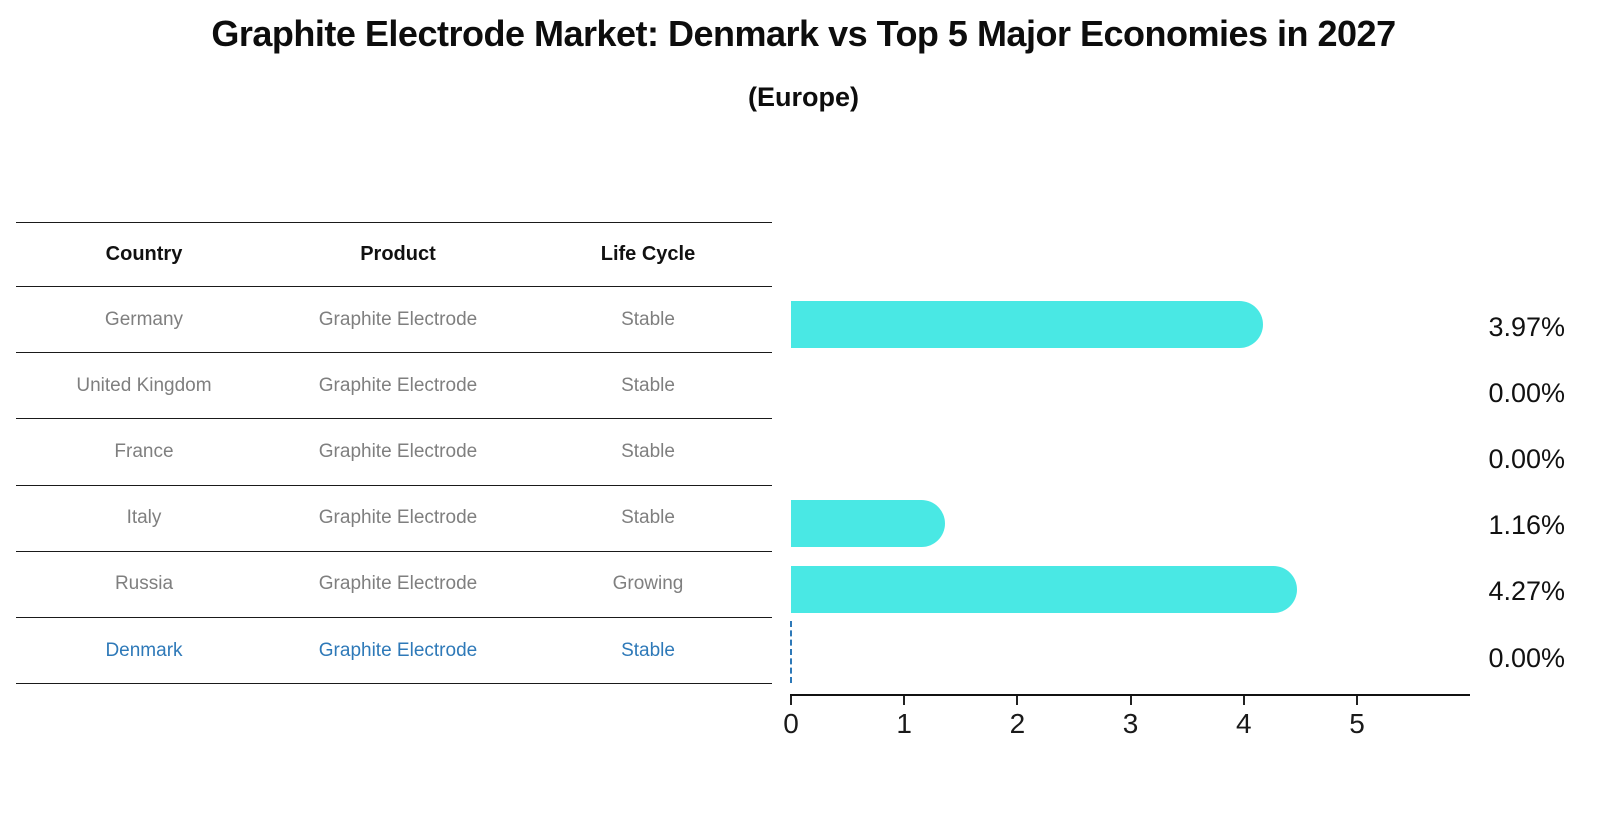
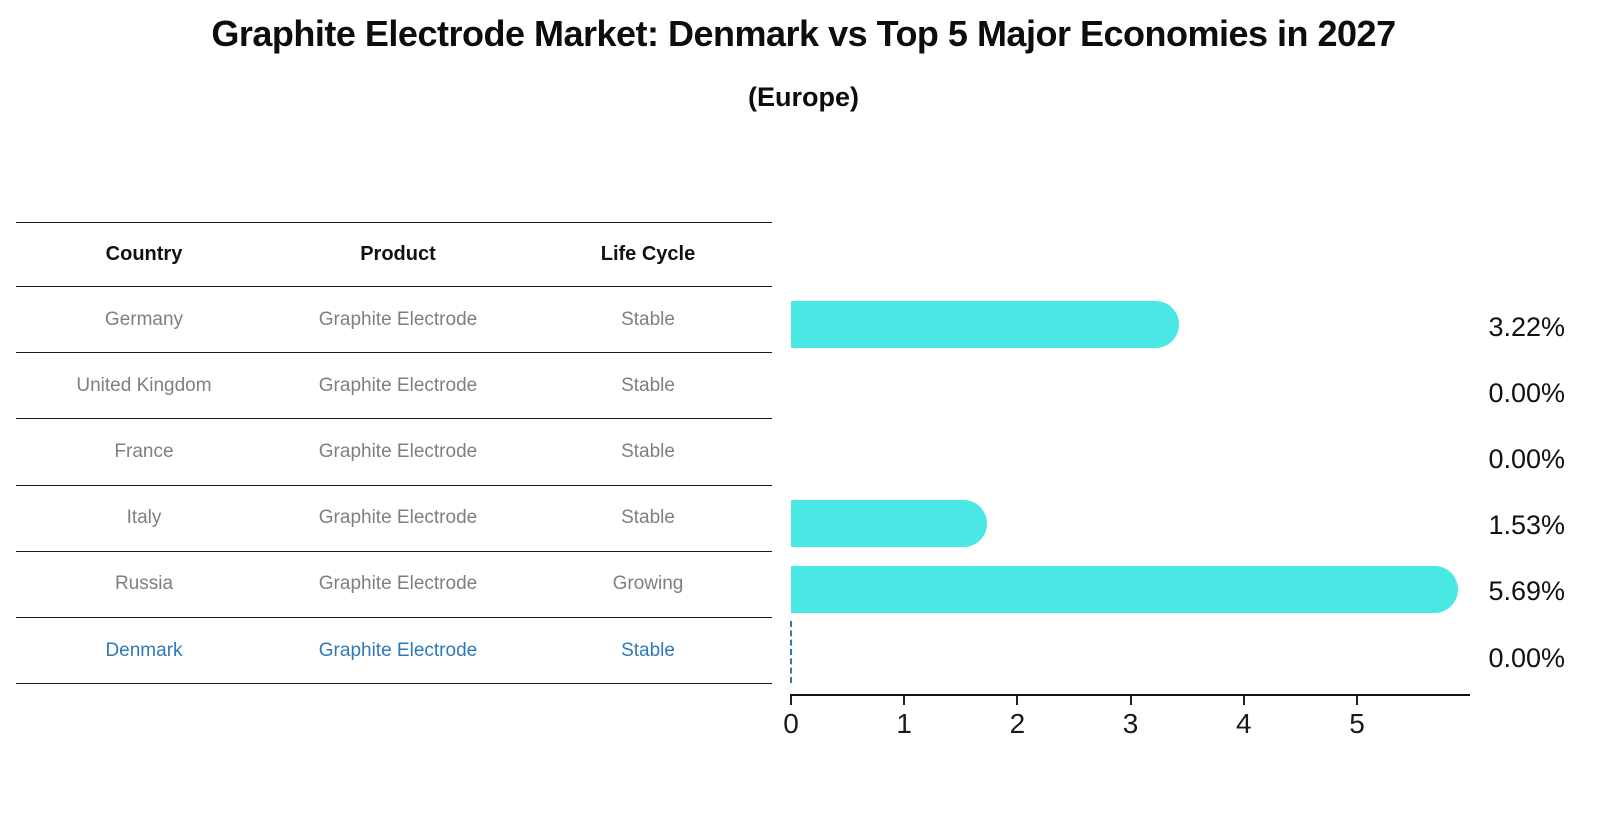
Germany: 3.97% -> 3.22%
Italy: 1.16% -> 1.53%
Russia: 4.27% -> 5.69%
